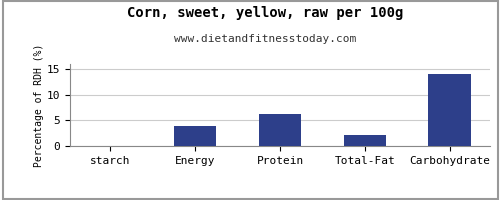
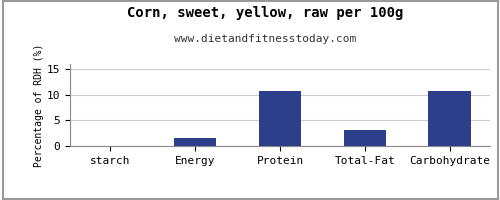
Energy: 4.0 -> 1.6
Protein: 6.3 -> 10.8
Total-Fat: 2.2 -> 3.2
Carbohydrate: 14.0 -> 10.8
